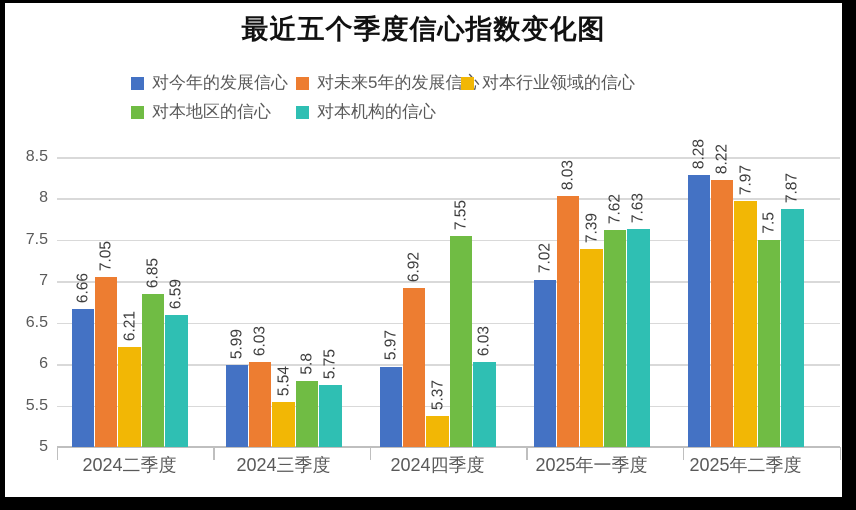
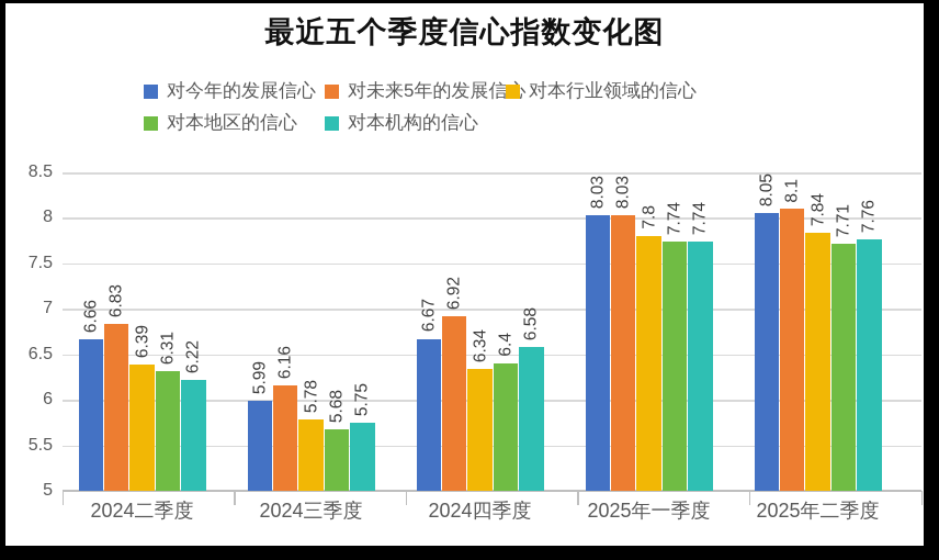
对未来5年的发展信心/2024二季度: 7.05 -> 6.83
对本行业领域的信心/2024二季度: 6.21 -> 6.39
对本地区的信心/2024二季度: 6.85 -> 6.31
对本机构的信心/2024二季度: 6.59 -> 6.22
对未来5年的发展信心/2024三季度: 6.03 -> 6.16
对本行业领域的信心/2024三季度: 5.54 -> 5.78
对本地区的信心/2024三季度: 5.8 -> 5.68
对今年的发展信心/2024四季度: 5.97 -> 6.67
对本行业领域的信心/2024四季度: 5.37 -> 6.34
对本地区的信心/2024四季度: 7.55 -> 6.4
对本机构的信心/2024四季度: 6.03 -> 6.58
对今年的发展信心/2025年一季度: 7.02 -> 8.03
对本行业领域的信心/2025年一季度: 7.39 -> 7.8
对本地区的信心/2025年一季度: 7.62 -> 7.74
对本机构的信心/2025年一季度: 7.63 -> 7.74
对今年的发展信心/2025年二季度: 8.28 -> 8.05
对未来5年的发展信心/2025年二季度: 8.22 -> 8.1
对本行业领域的信心/2025年二季度: 7.97 -> 7.84
对本地区的信心/2025年二季度: 7.5 -> 7.71
对本机构的信心/2025年二季度: 7.87 -> 7.76
